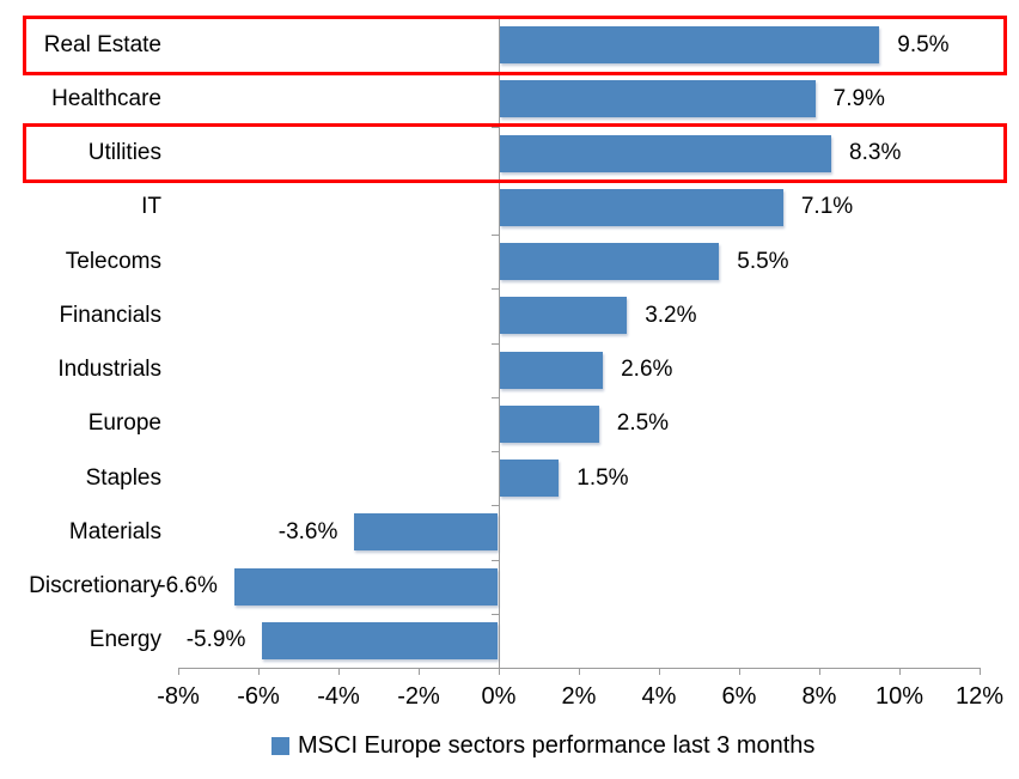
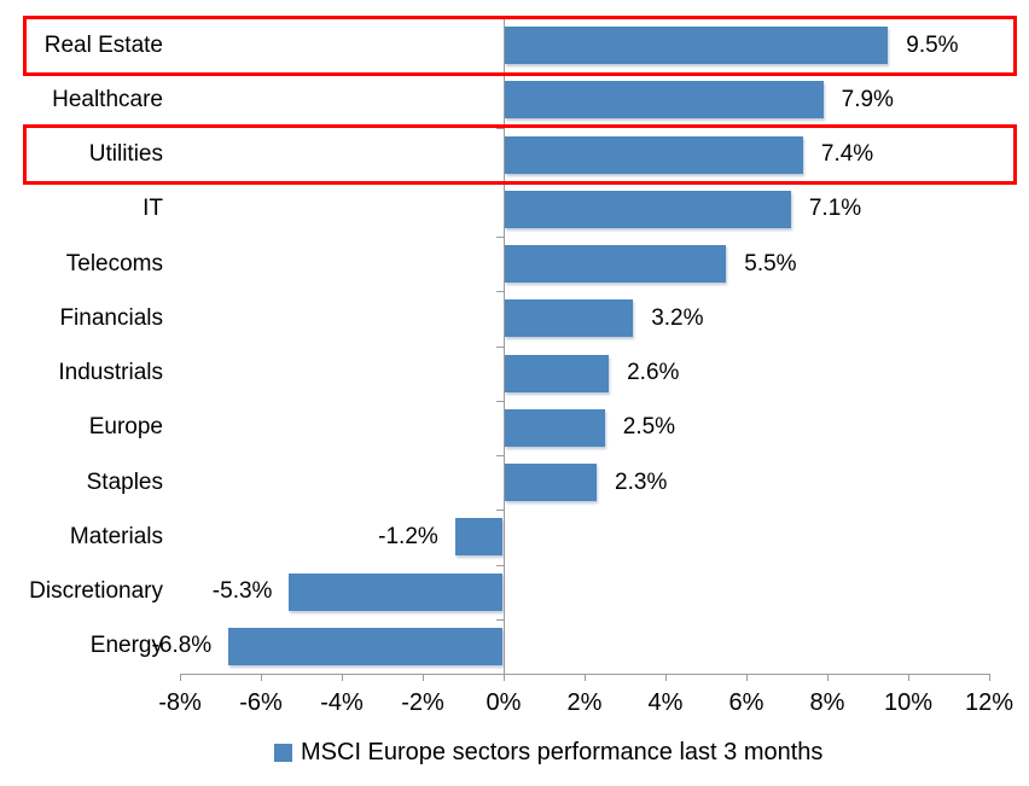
Utilities: 8.3% -> 7.4%
Staples: 1.5% -> 2.3%
Materials: -3.6% -> -1.2%
Discretionary: -6.6% -> -5.3%
Energy: -5.9% -> -6.8%
